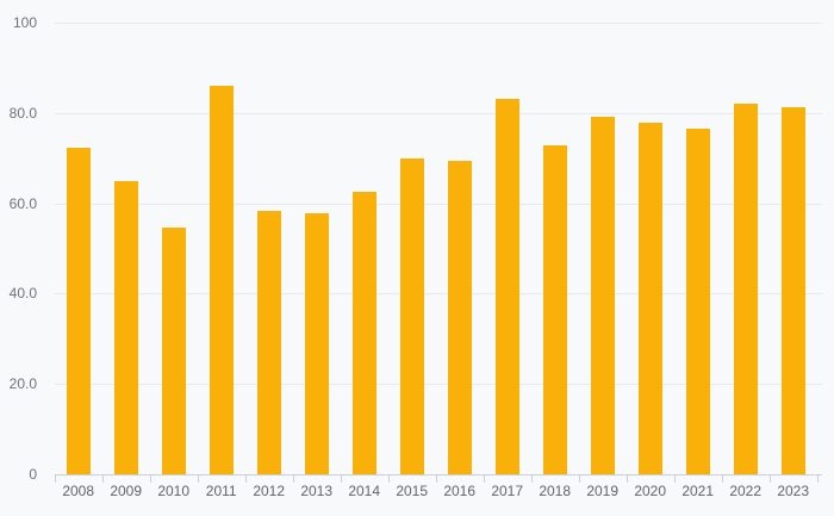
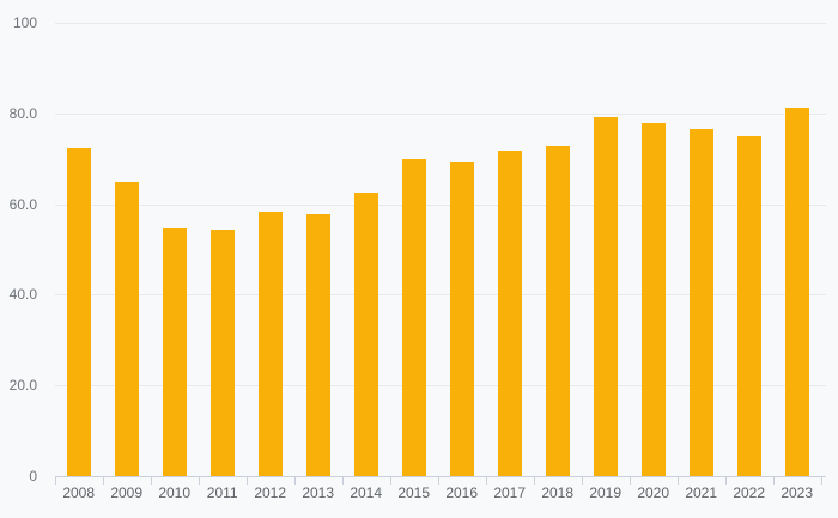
2011: 86 -> 54
2017: 83 -> 72
2022: 82 -> 75
